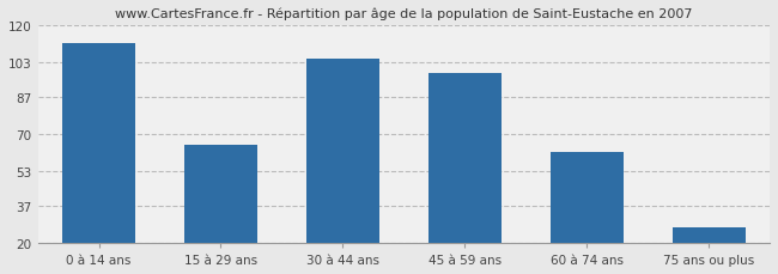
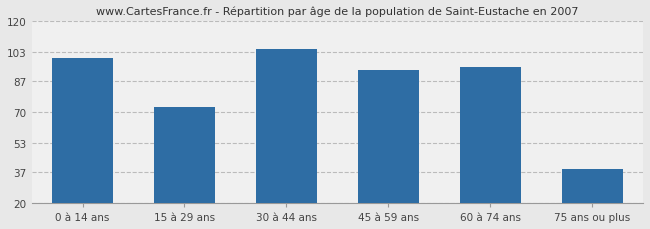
0 à 14 ans: 112 -> 100
15 à 29 ans: 65 -> 73
45 à 59 ans: 98 -> 93
60 à 74 ans: 62 -> 95
75 ans ou plus: 27 -> 39
